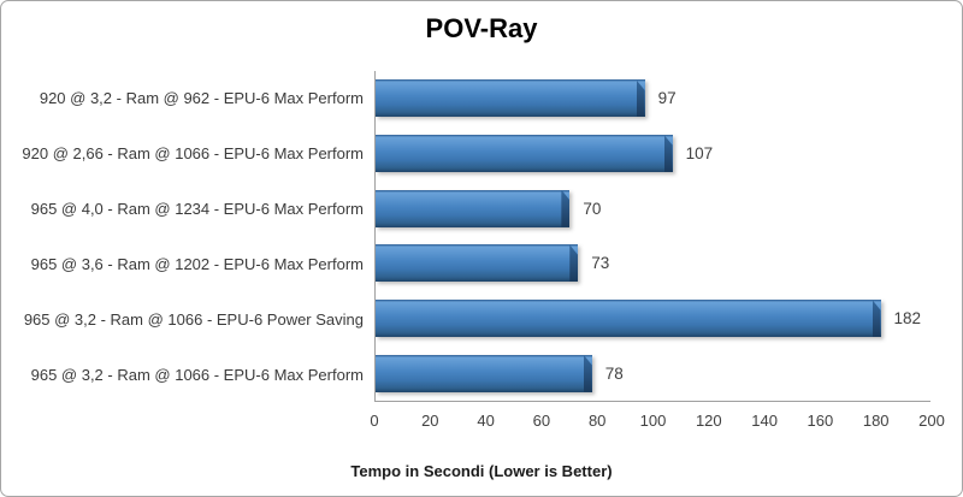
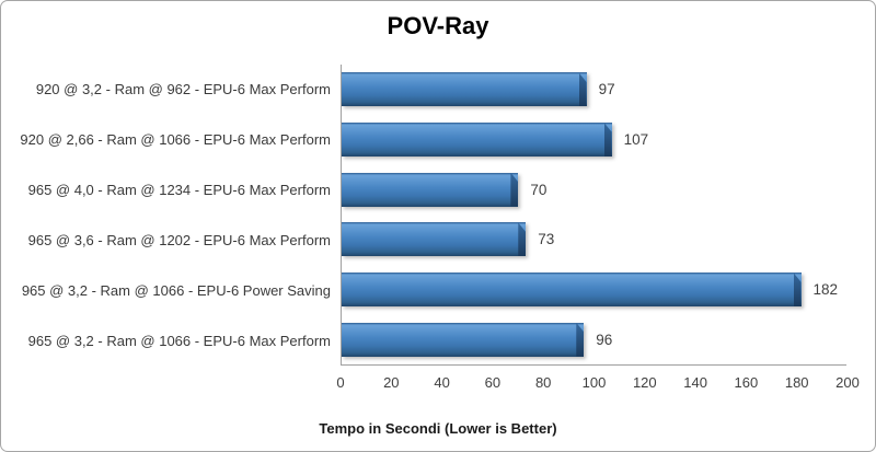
965 @ 3,2 - Ram @ 1066 - EPU-6 Max Perform: 78 -> 96
